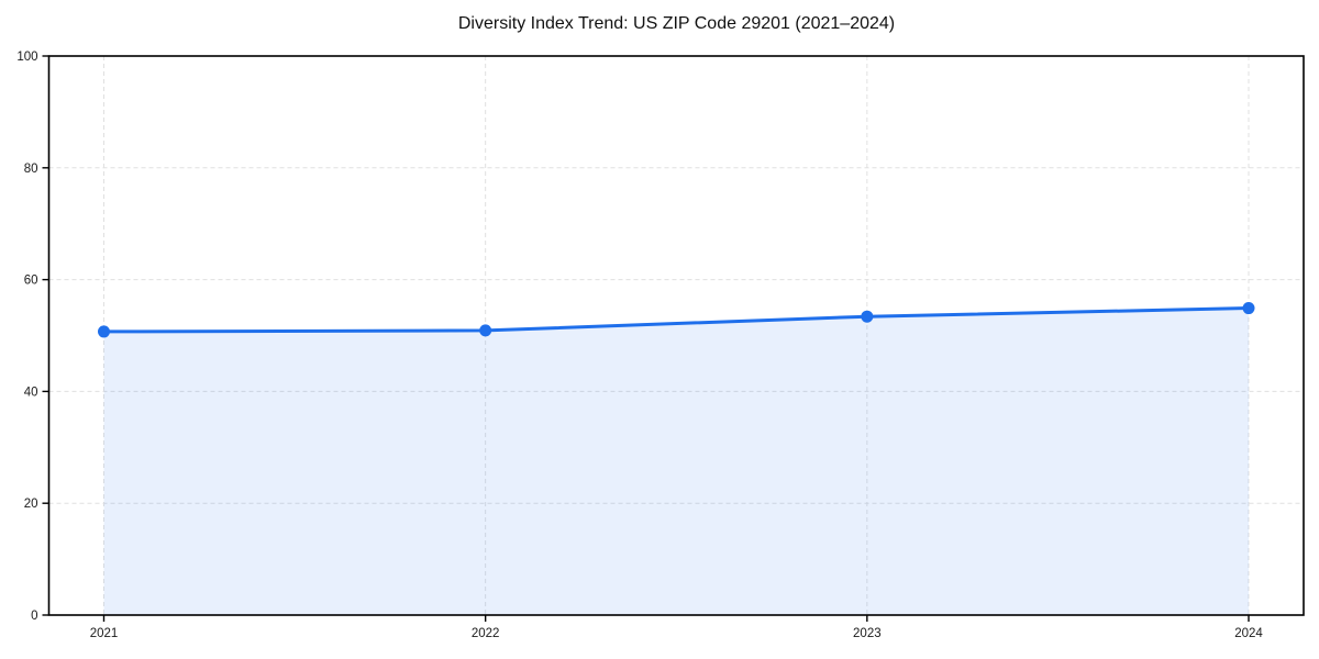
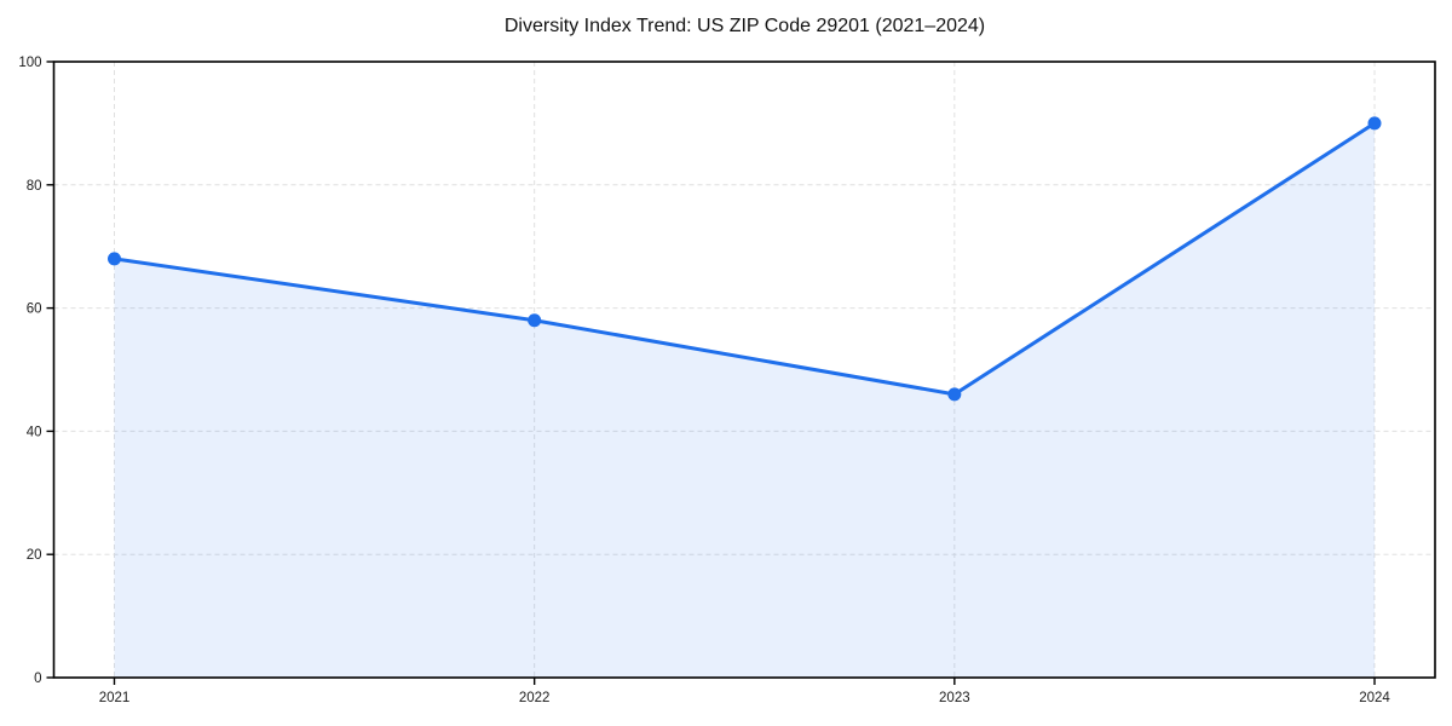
2021: 51 -> 68
2022: 51 -> 58
2023: 53 -> 46
2024: 55 -> 90
